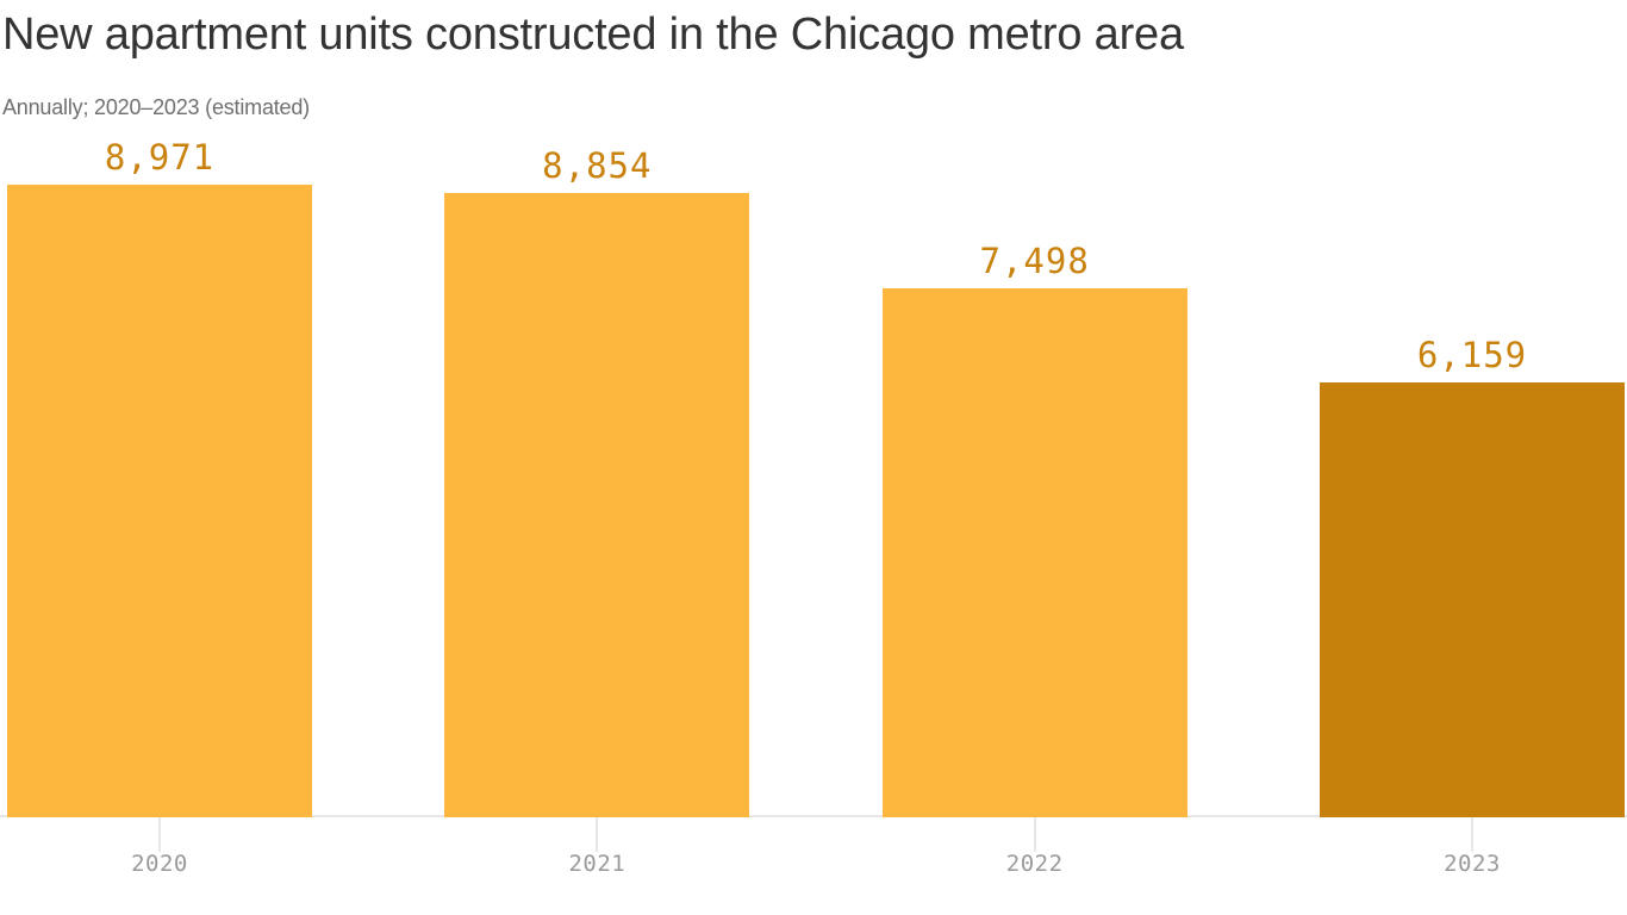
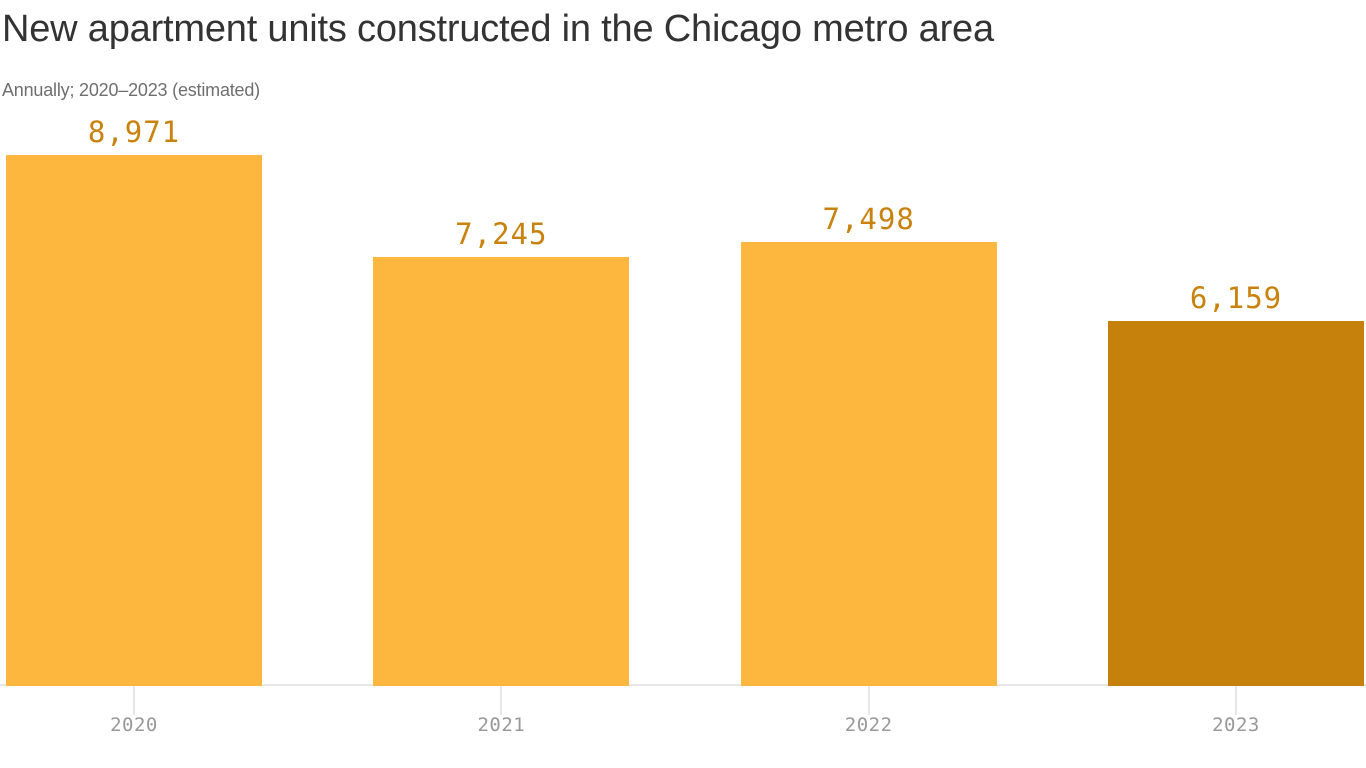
2021: 8,854 -> 7,245
